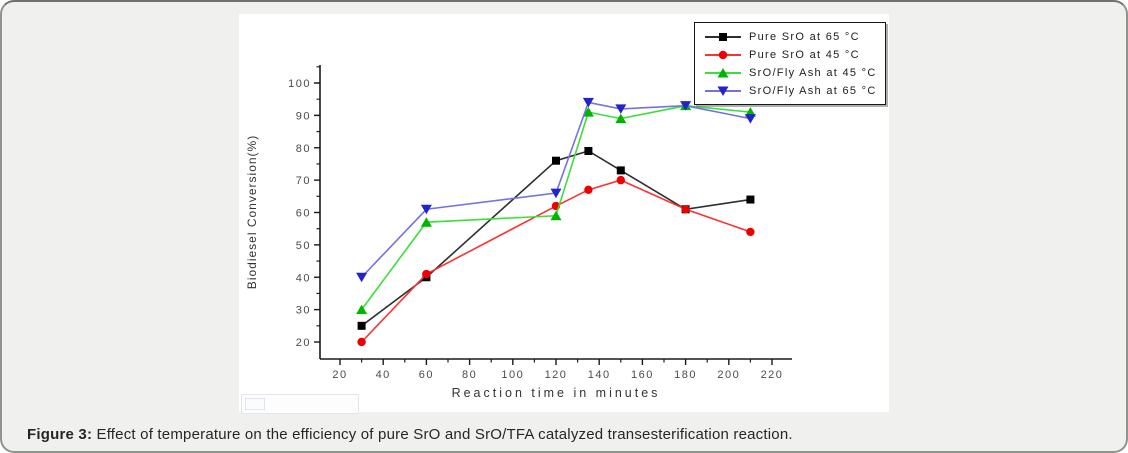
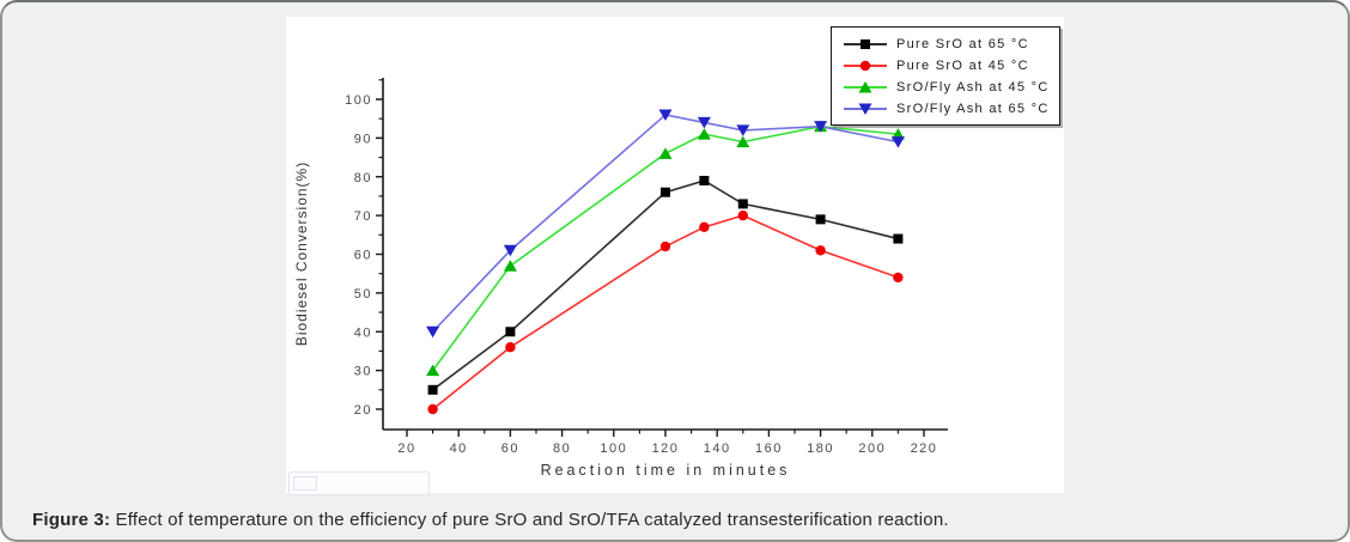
Pure SrO at 45 °C/60: 41 -> 36
SrO/Fly Ash at 45 °C/120: 59 -> 86
SrO/Fly Ash at 65 °C/120: 66 -> 96
Pure SrO at 65 °C/180: 61 -> 69
